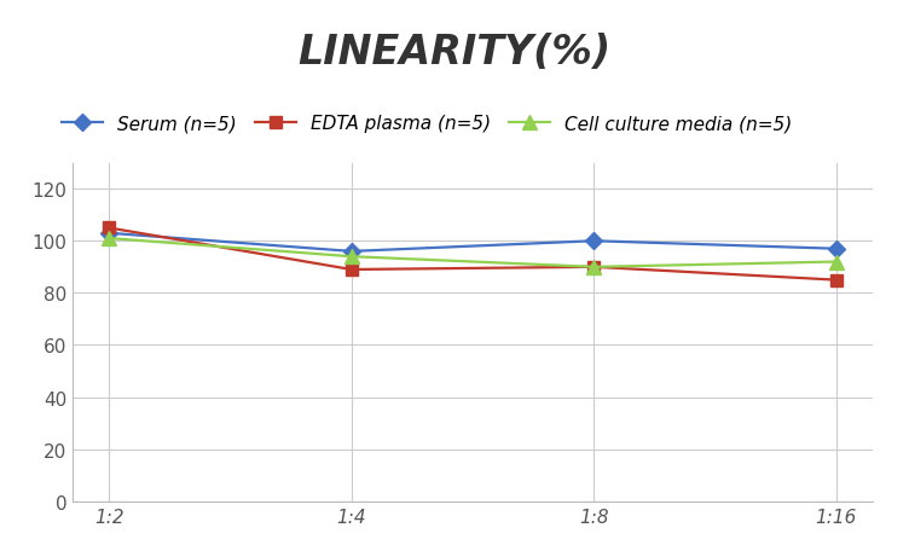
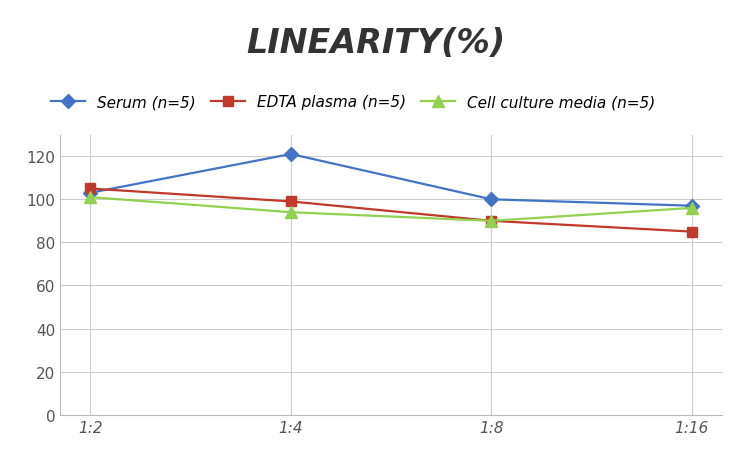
Serum (n=5)/1:4: 96 -> 121
EDTA plasma (n=5)/1:4: 89 -> 99
Cell culture media (n=5)/1:16: 92 -> 96
